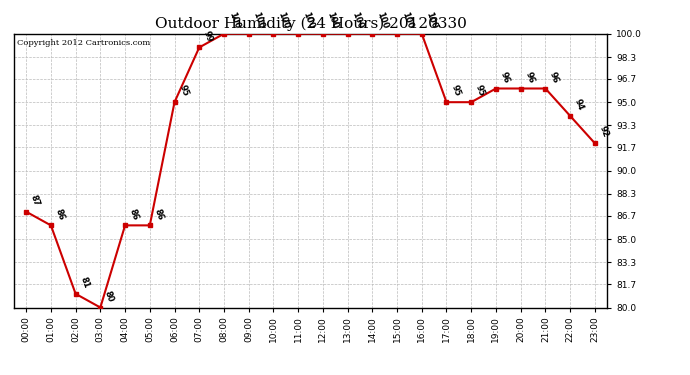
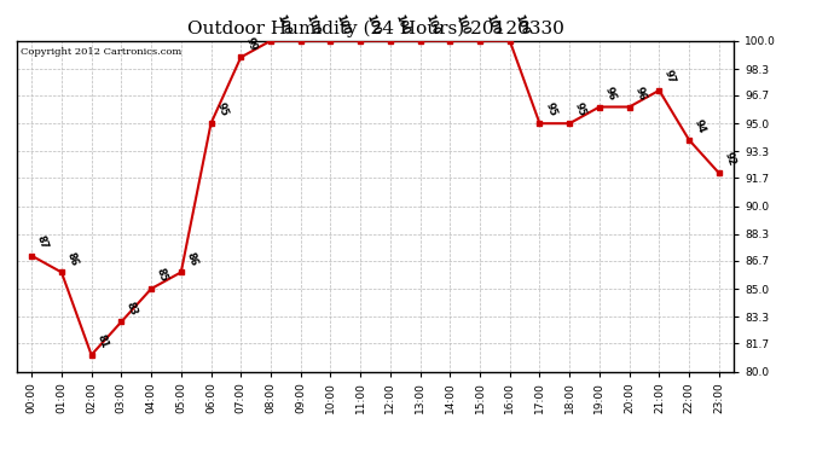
03:00: 80 -> 83
04:00: 86 -> 85
21:00: 96 -> 97
